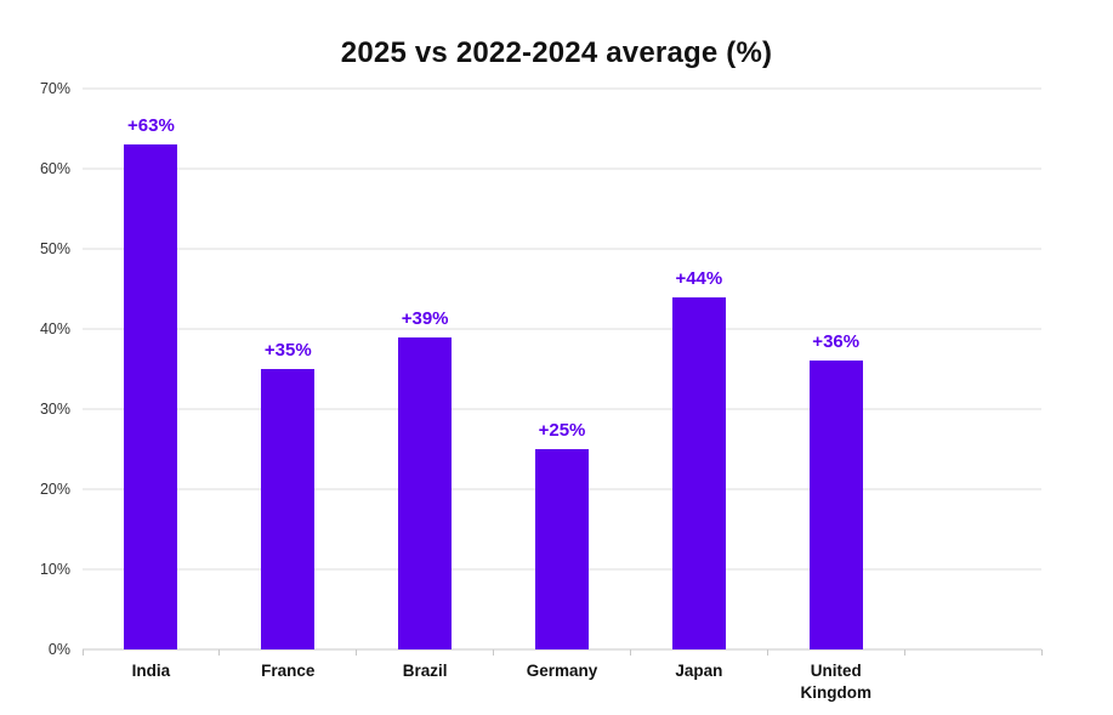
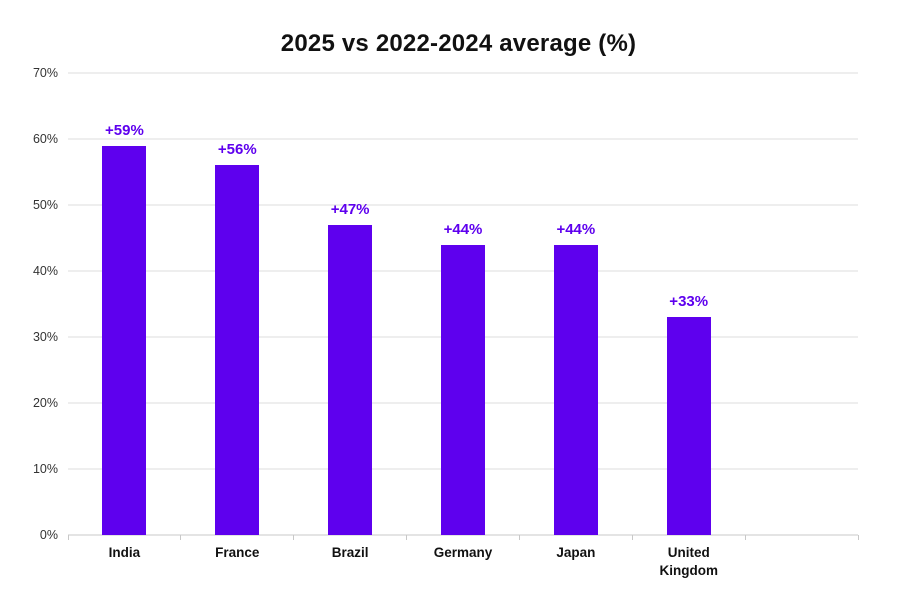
India: +63% -> +59%
France: +35% -> +56%
Brazil: +39% -> +47%
Germany: +25% -> +44%
United Kingdom: +36% -> +33%
